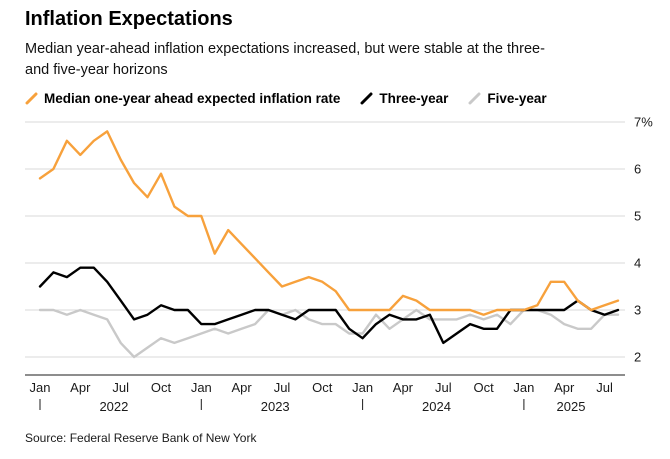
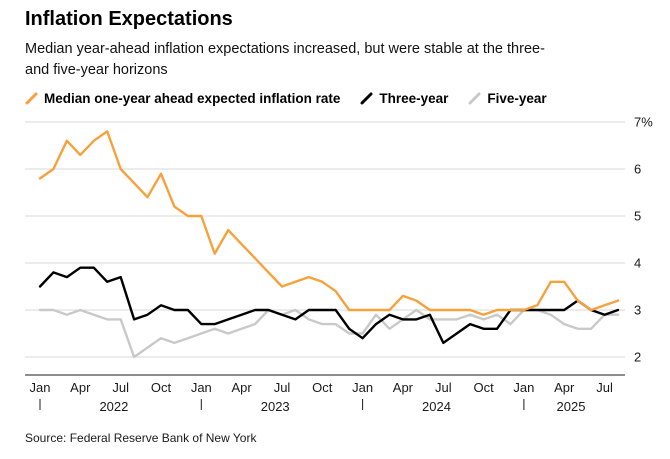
Median one-year ahead expected inflation rate/Jul 2022: 6.2% -> 6.0%
Three-year/Jul 2022: 3.2% -> 3.7%
Five-year/Jul 2022: 2.3% -> 2.8%
